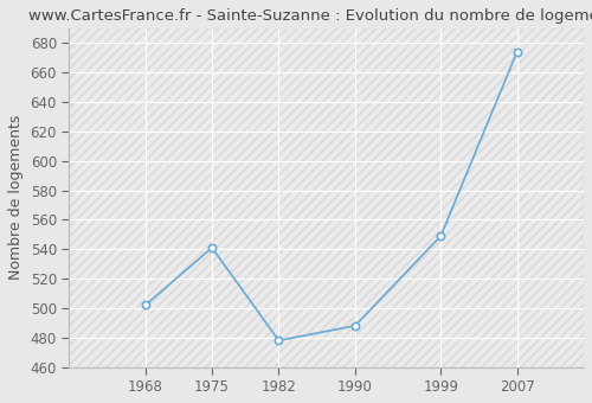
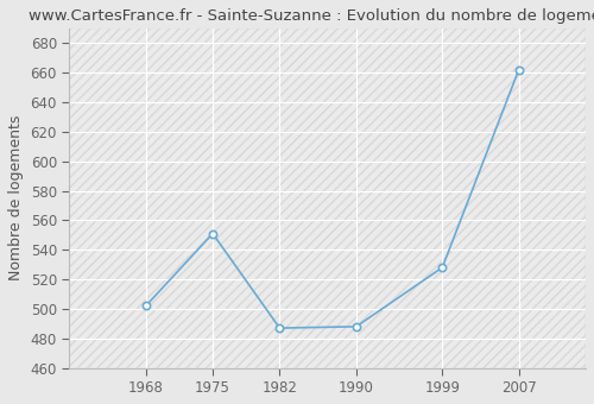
1975: 541 -> 551
1982: 478 -> 487
1999: 549 -> 528
2007: 674 -> 662
